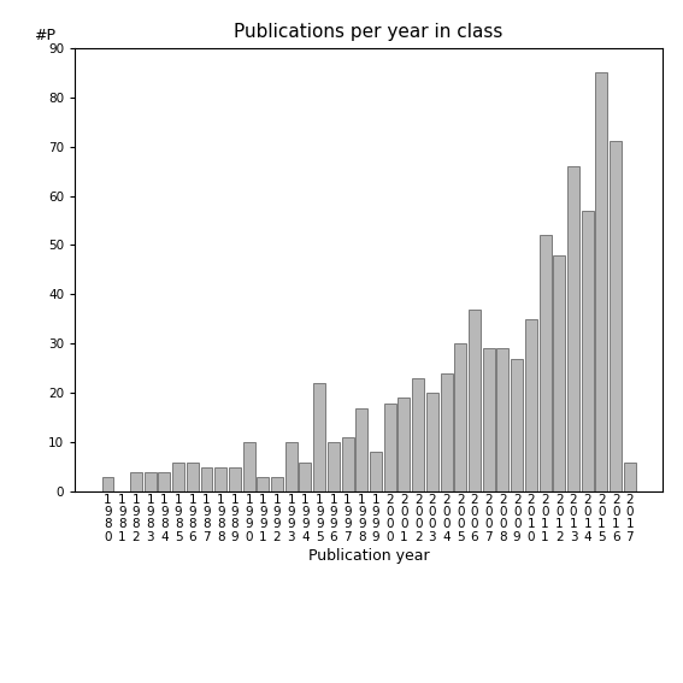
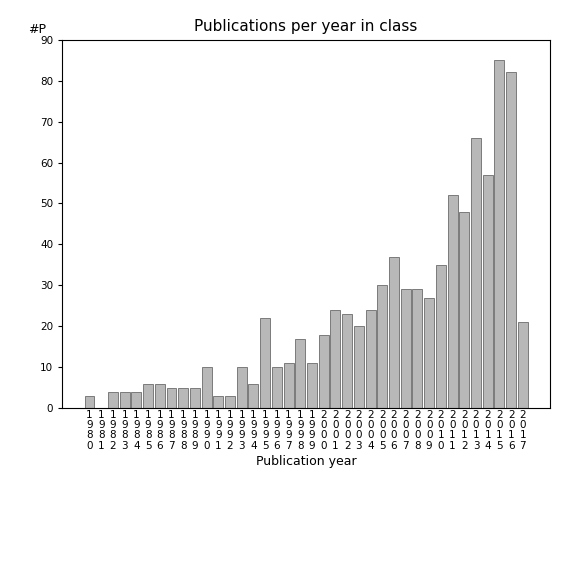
1 9 9 9: 8 -> 11
2 0 0 1: 19 -> 24
2 0 1 6: 71 -> 82
2 0 1 7: 6 -> 21
